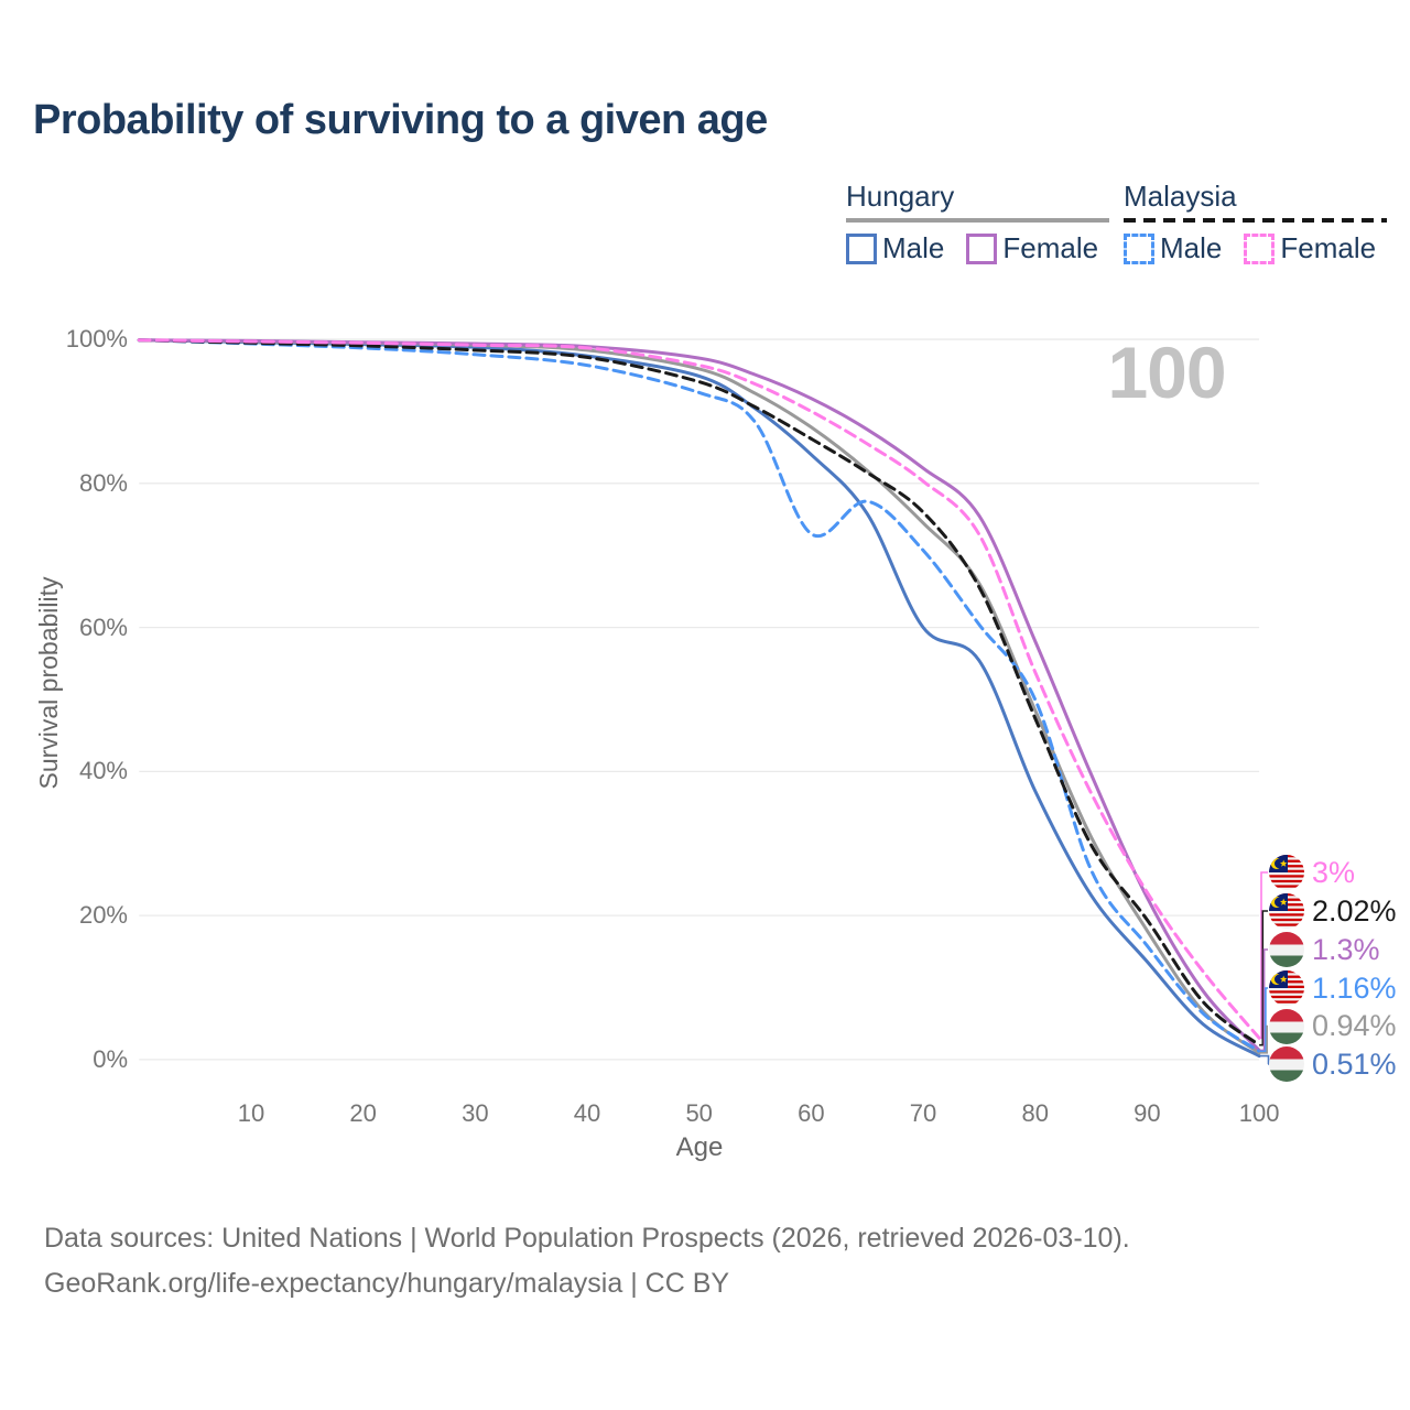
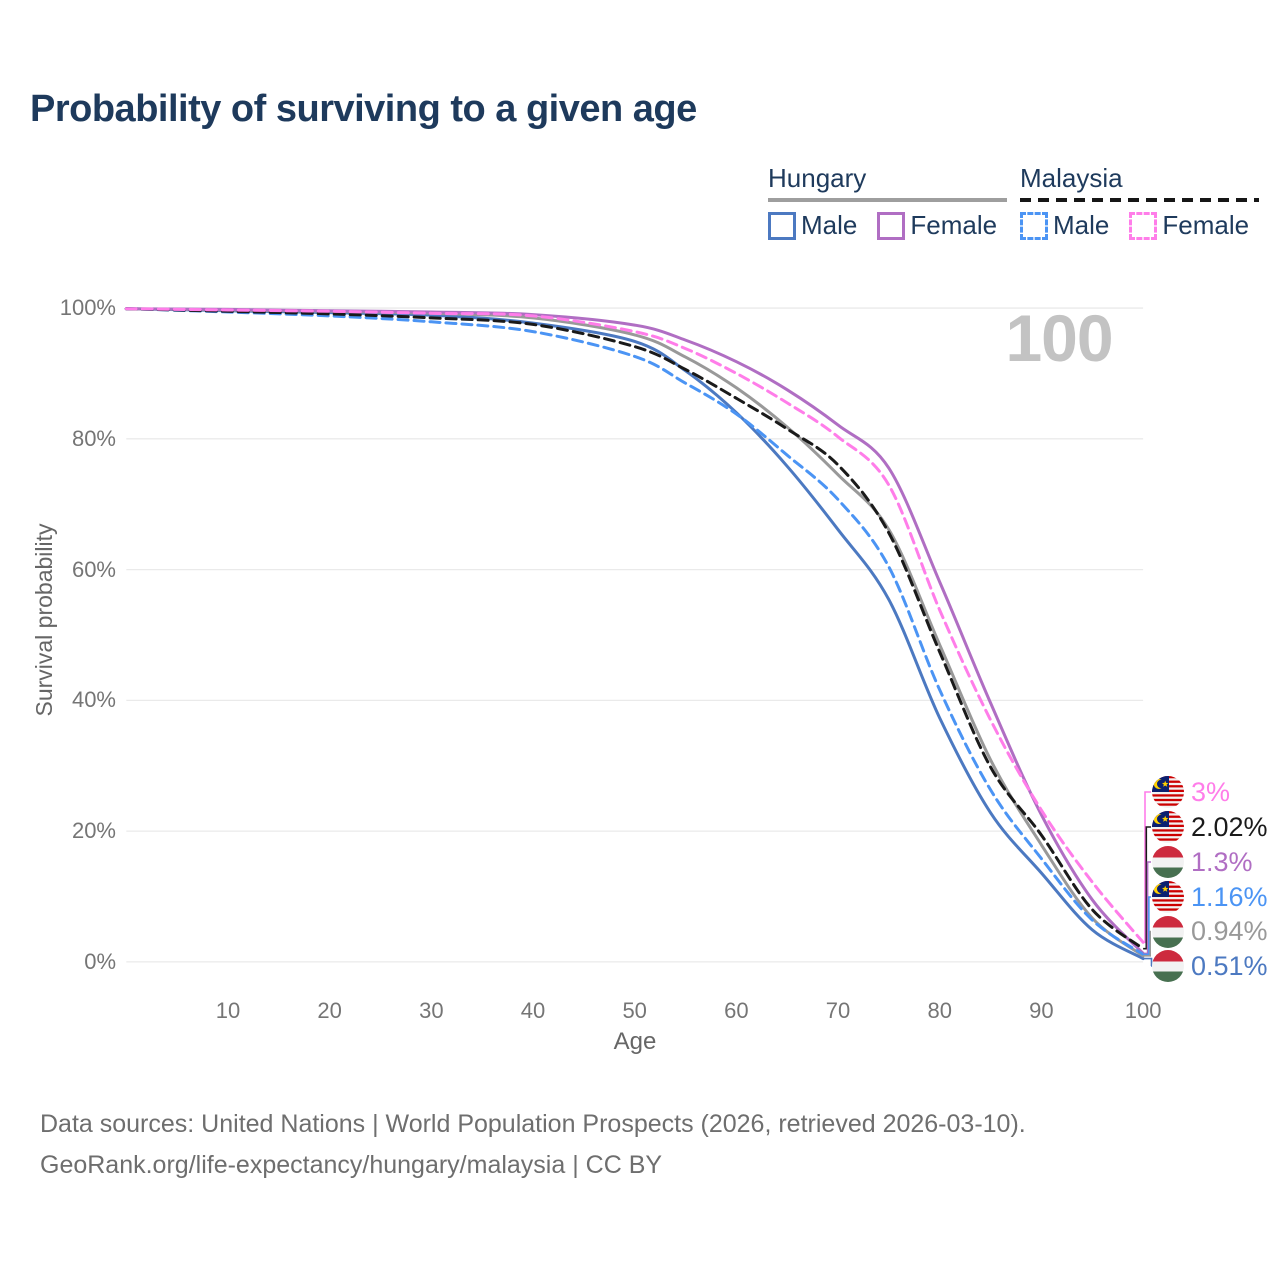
Malaysia Male/60: 73% -> 84%
Hungary Male/70: 60% -> 66%
Malaysia Male/80: 50% -> 42%
